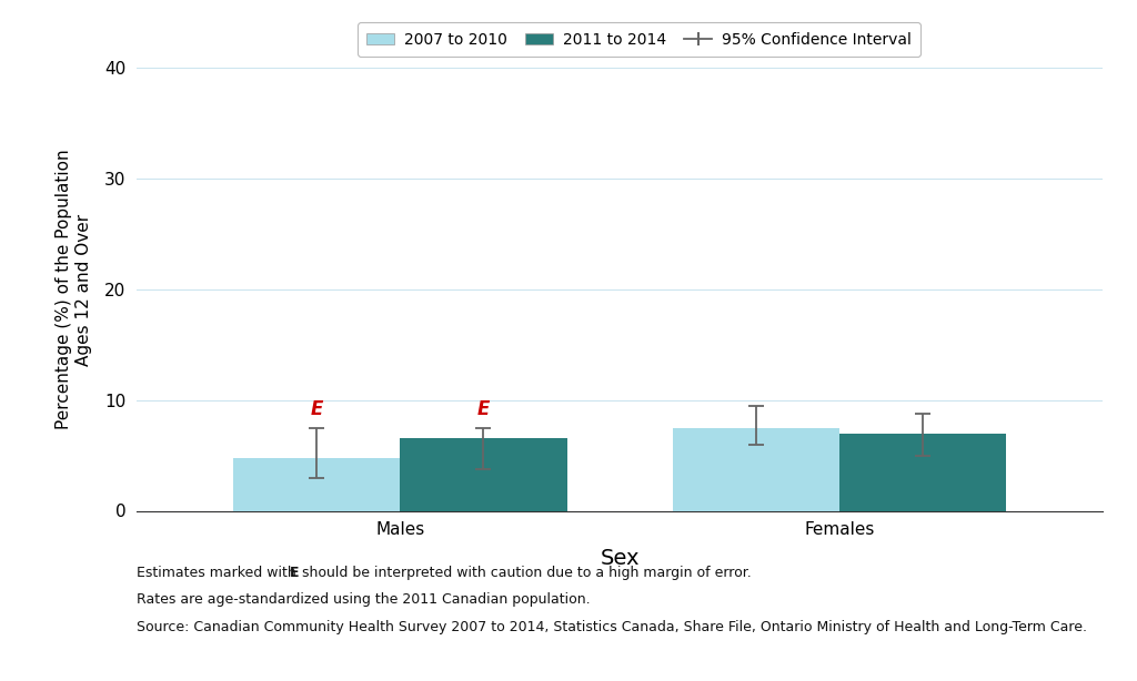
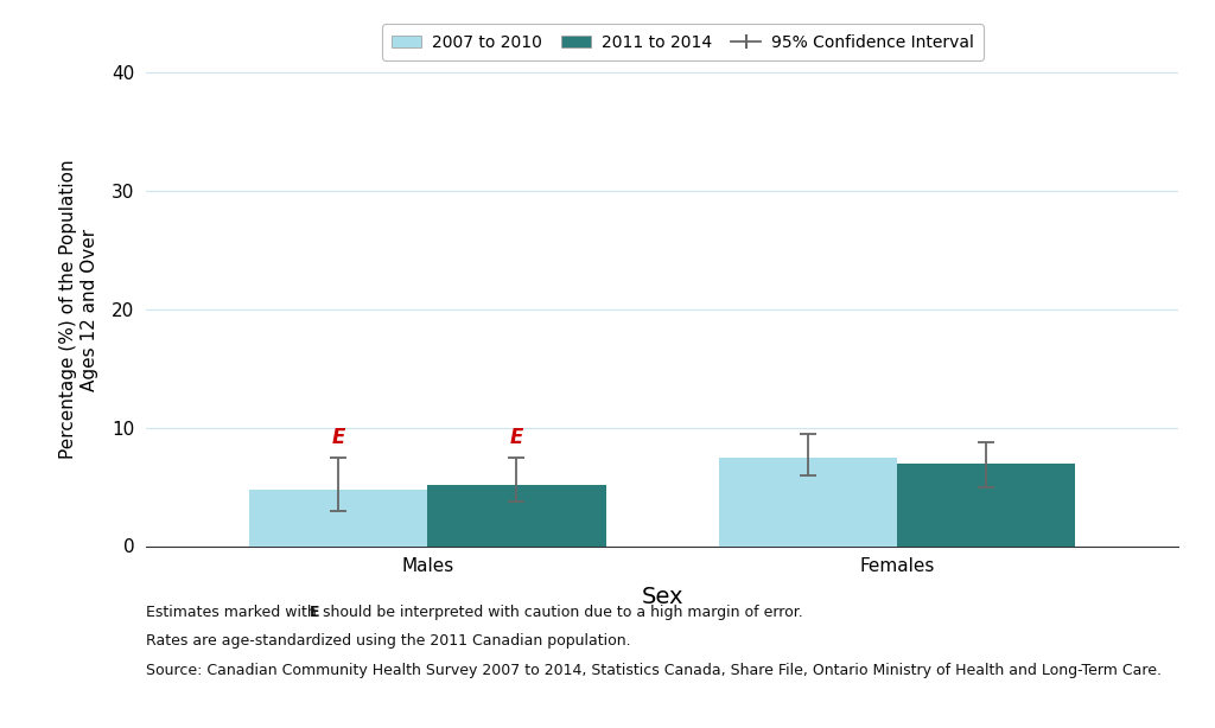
2011 to 2014/Males: 6.6 -> 5.2
